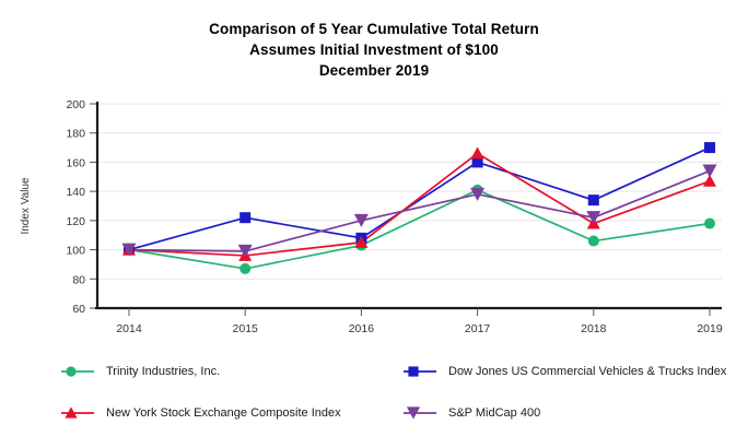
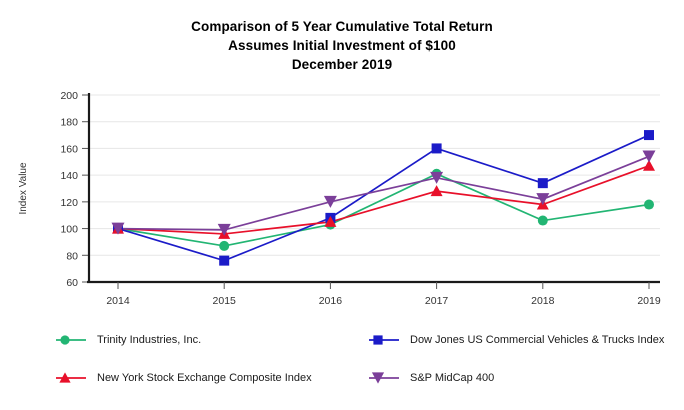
Dow Jones US Commercial Vehicles & Trucks Index/2015: 122 -> 76
New York Stock Exchange Composite Index/2017: 166 -> 128
